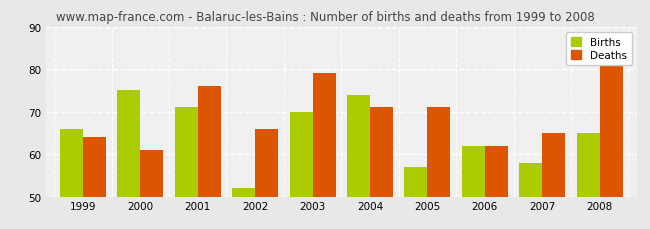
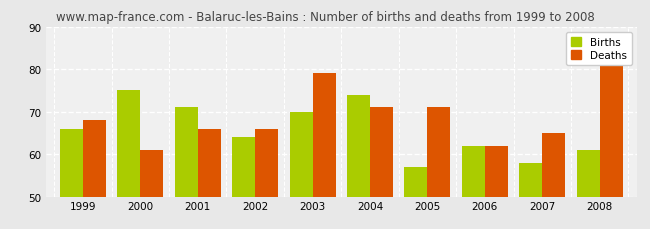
Deaths/1999: 64 -> 68
Deaths/2001: 76 -> 66
Births/2002: 52 -> 64
Births/2008: 65 -> 61
